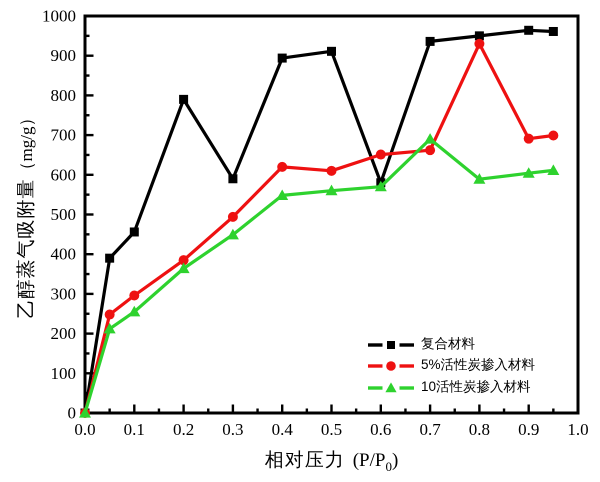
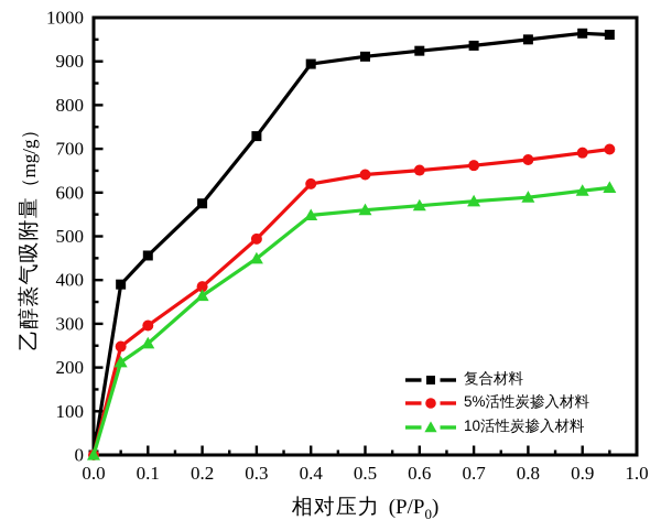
复合材料/0.2: 790 -> 580
复合材料/0.3: 590 -> 730
5%活性炭掺入材料/0.5: 610 -> 640
复合材料/0.6: 580 -> 920
10活性炭掺入材料/0.7: 690 -> 580
5%活性炭掺入材料/0.8: 930 -> 680
